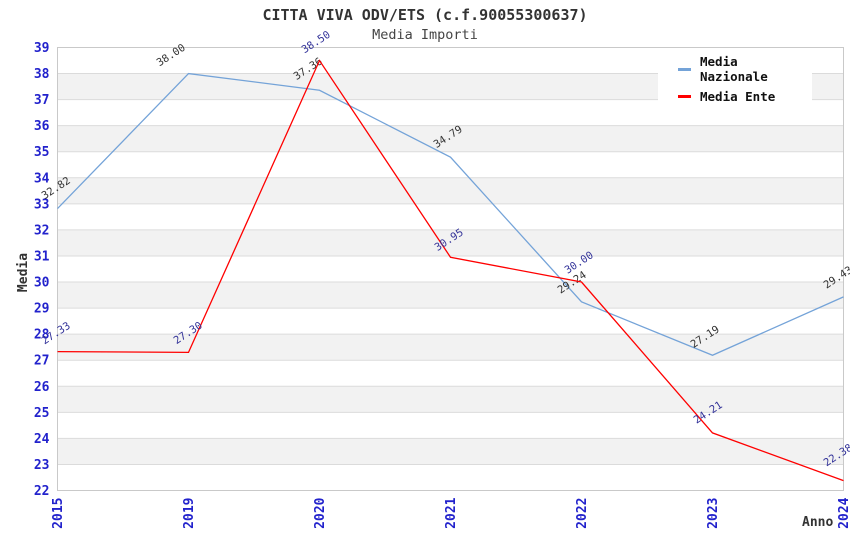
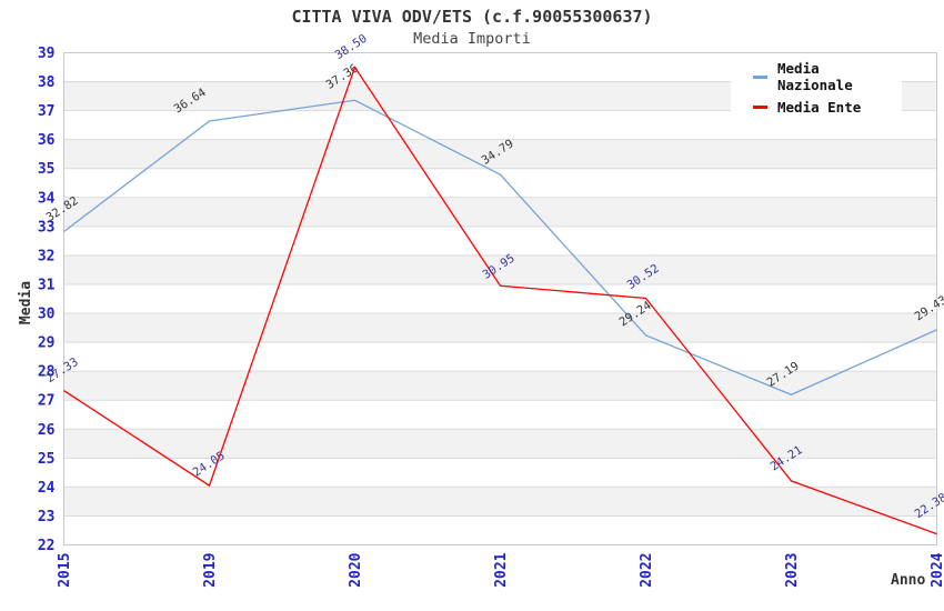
Media Nazionale/2019: 38.00 -> 36.64
Media Ente/2019: 27.30 -> 24.05
Media Ente/2022: 30.00 -> 30.52
